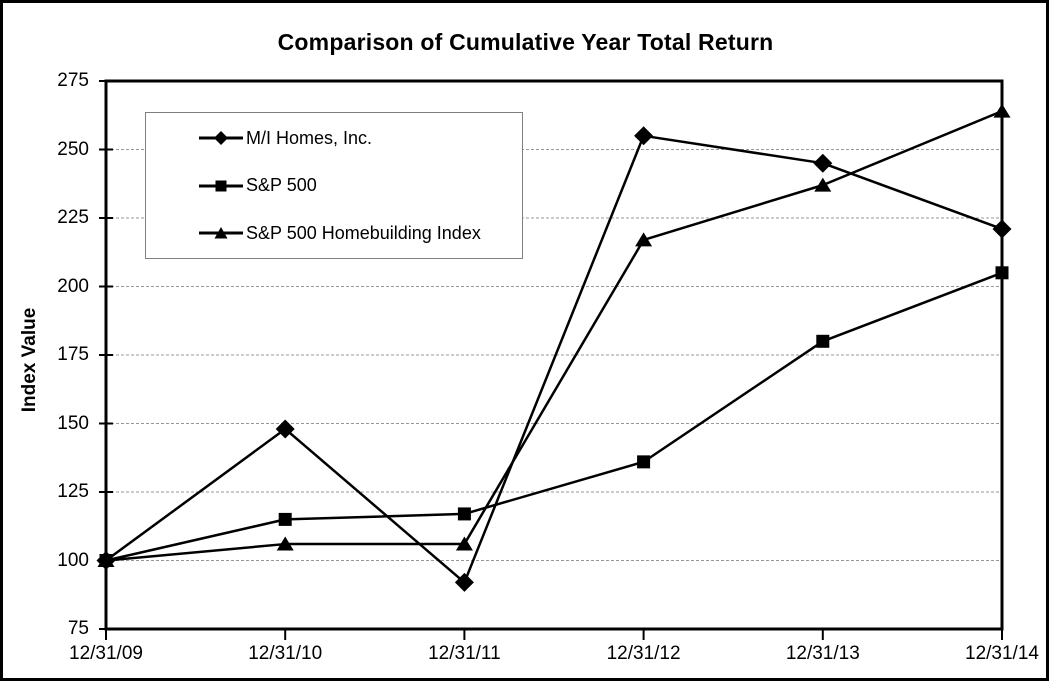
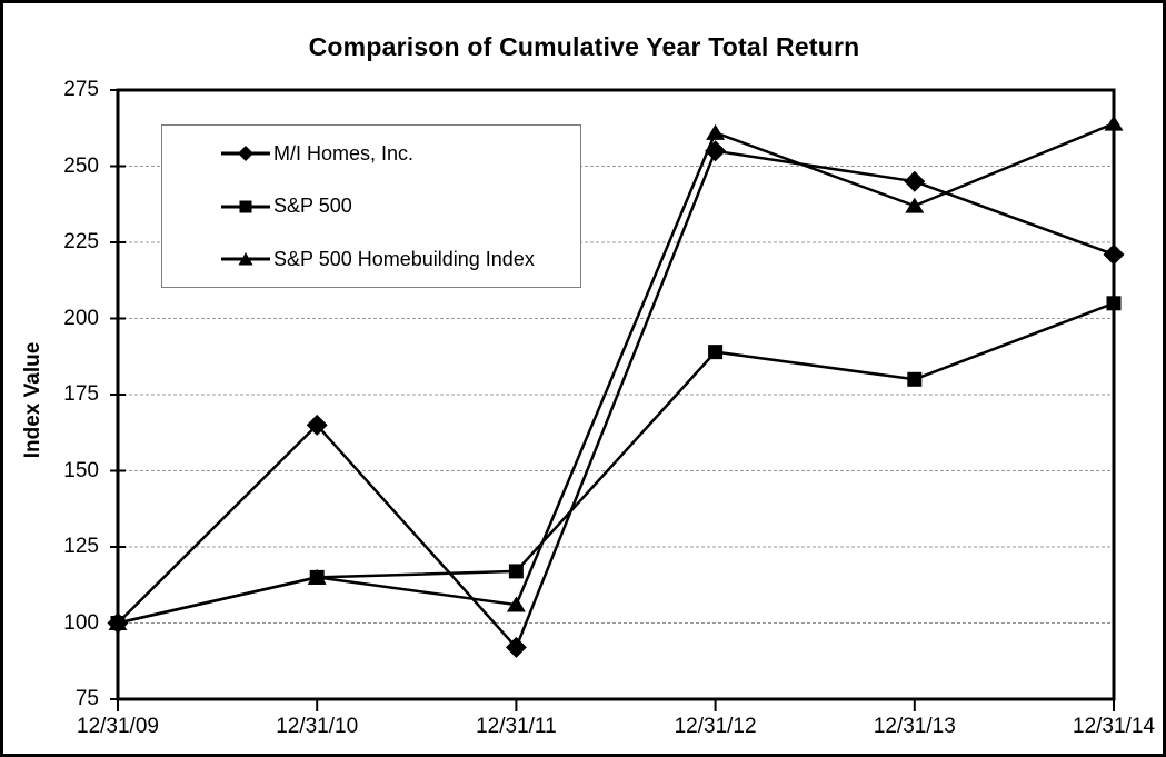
M/I Homes, Inc./12/31/10: 148 -> 165
S&P 500 Homebuilding Index/12/31/10: 106 -> 115
S&P 500/12/31/12: 136 -> 189
S&P 500 Homebuilding Index/12/31/12: 217 -> 261
